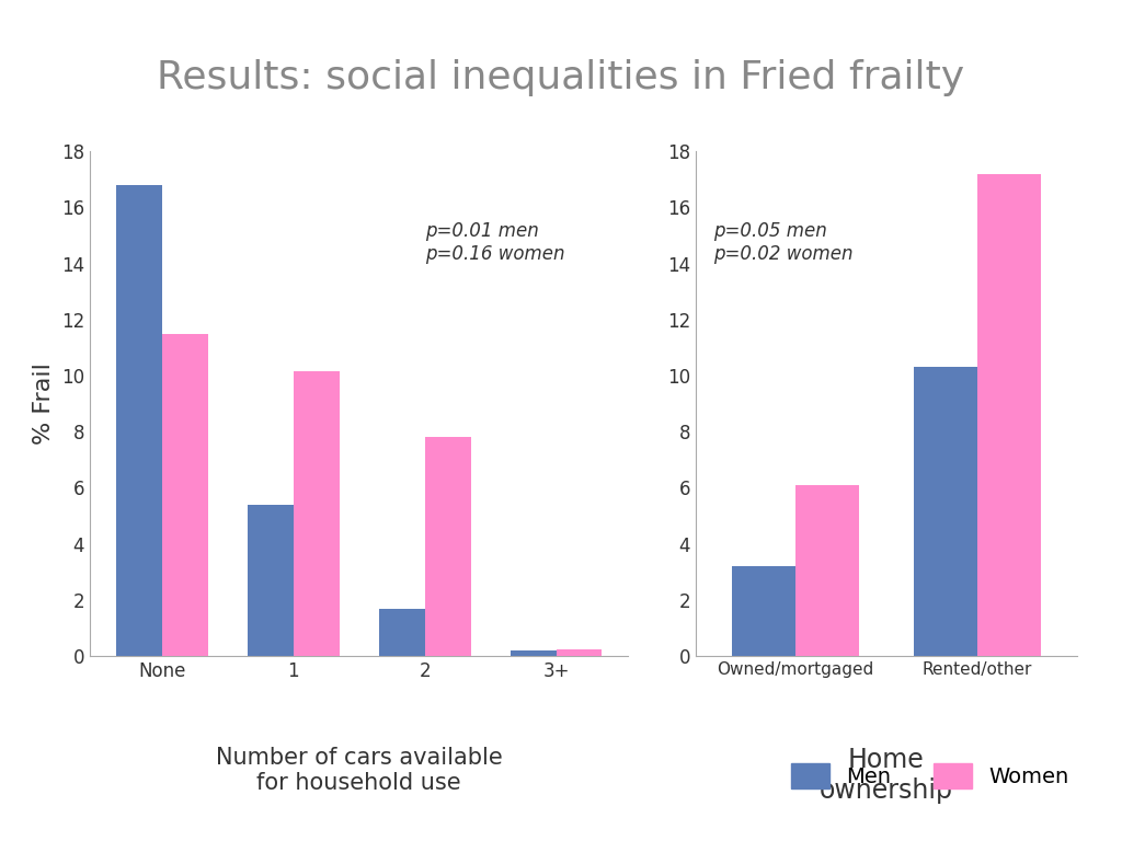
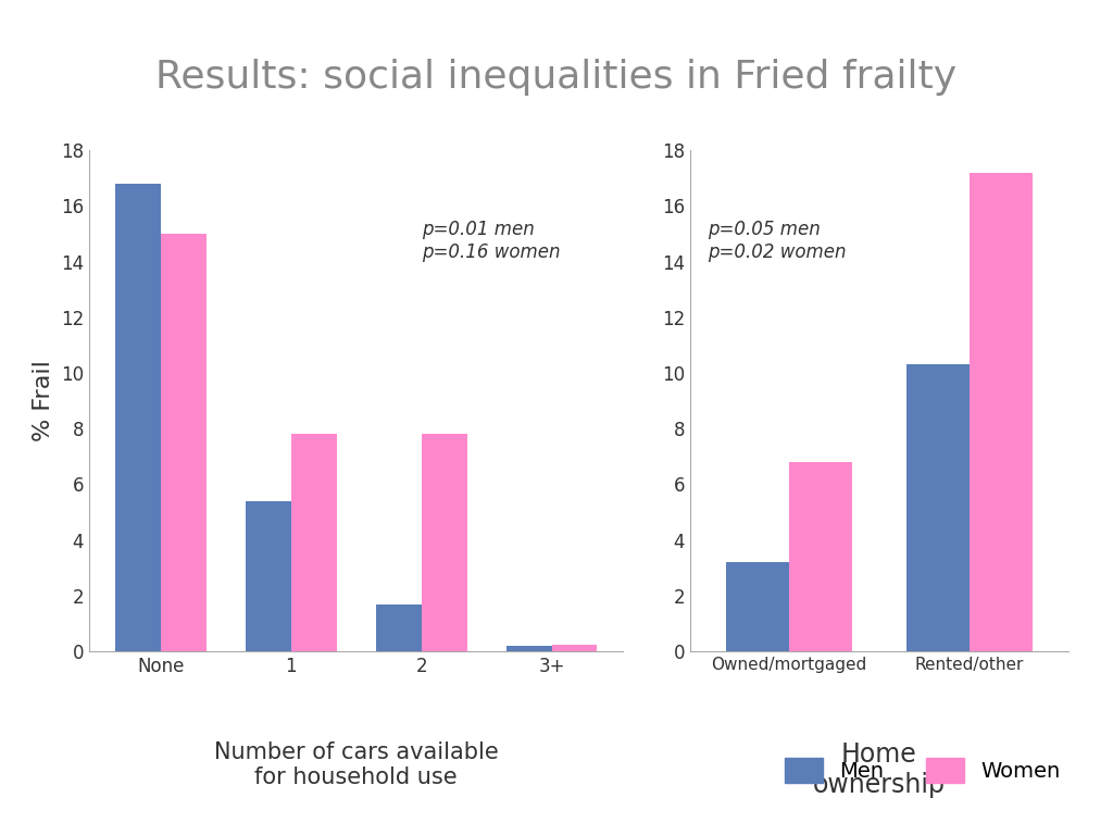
Women/None: 11.50 -> 15.00
Women/1: 10.15 -> 7.80
Women/Owned/mortgaged: 6.1 -> 6.8
